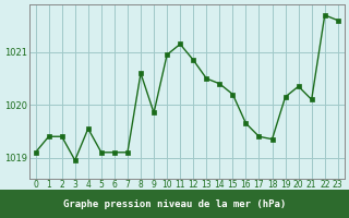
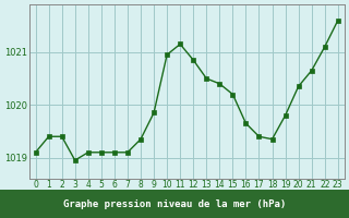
4: 1019.55 -> 1019.10
8: 1020.60 -> 1019.35
19: 1020.15 -> 1019.80
21: 1020.10 -> 1020.65
22: 1021.70 -> 1021.10
